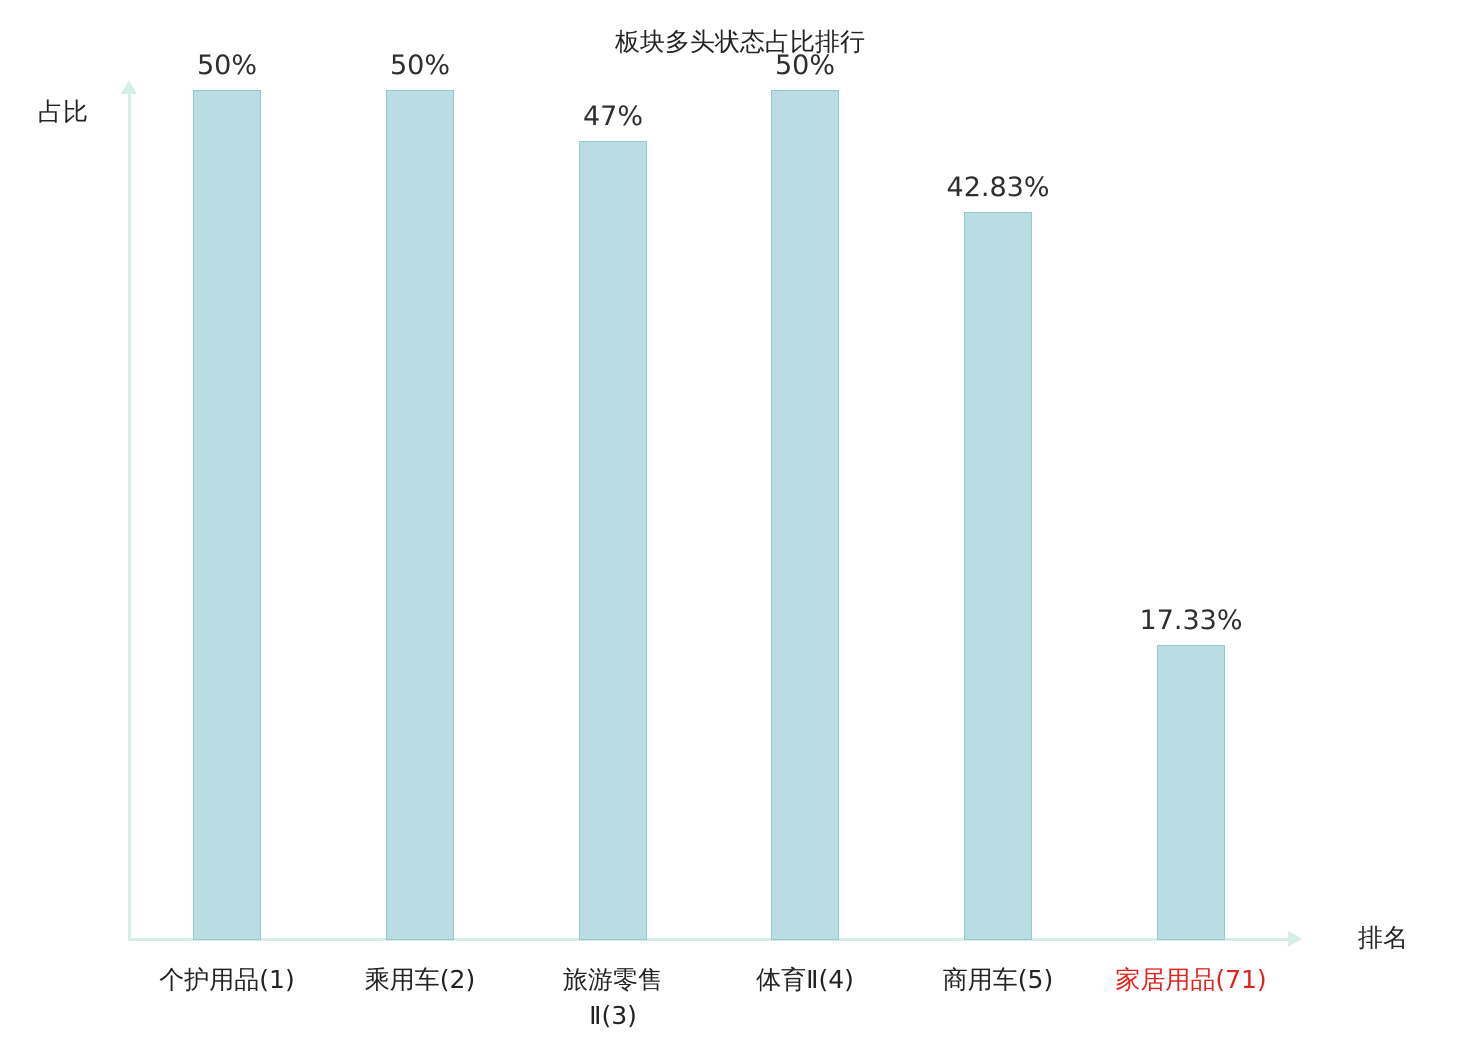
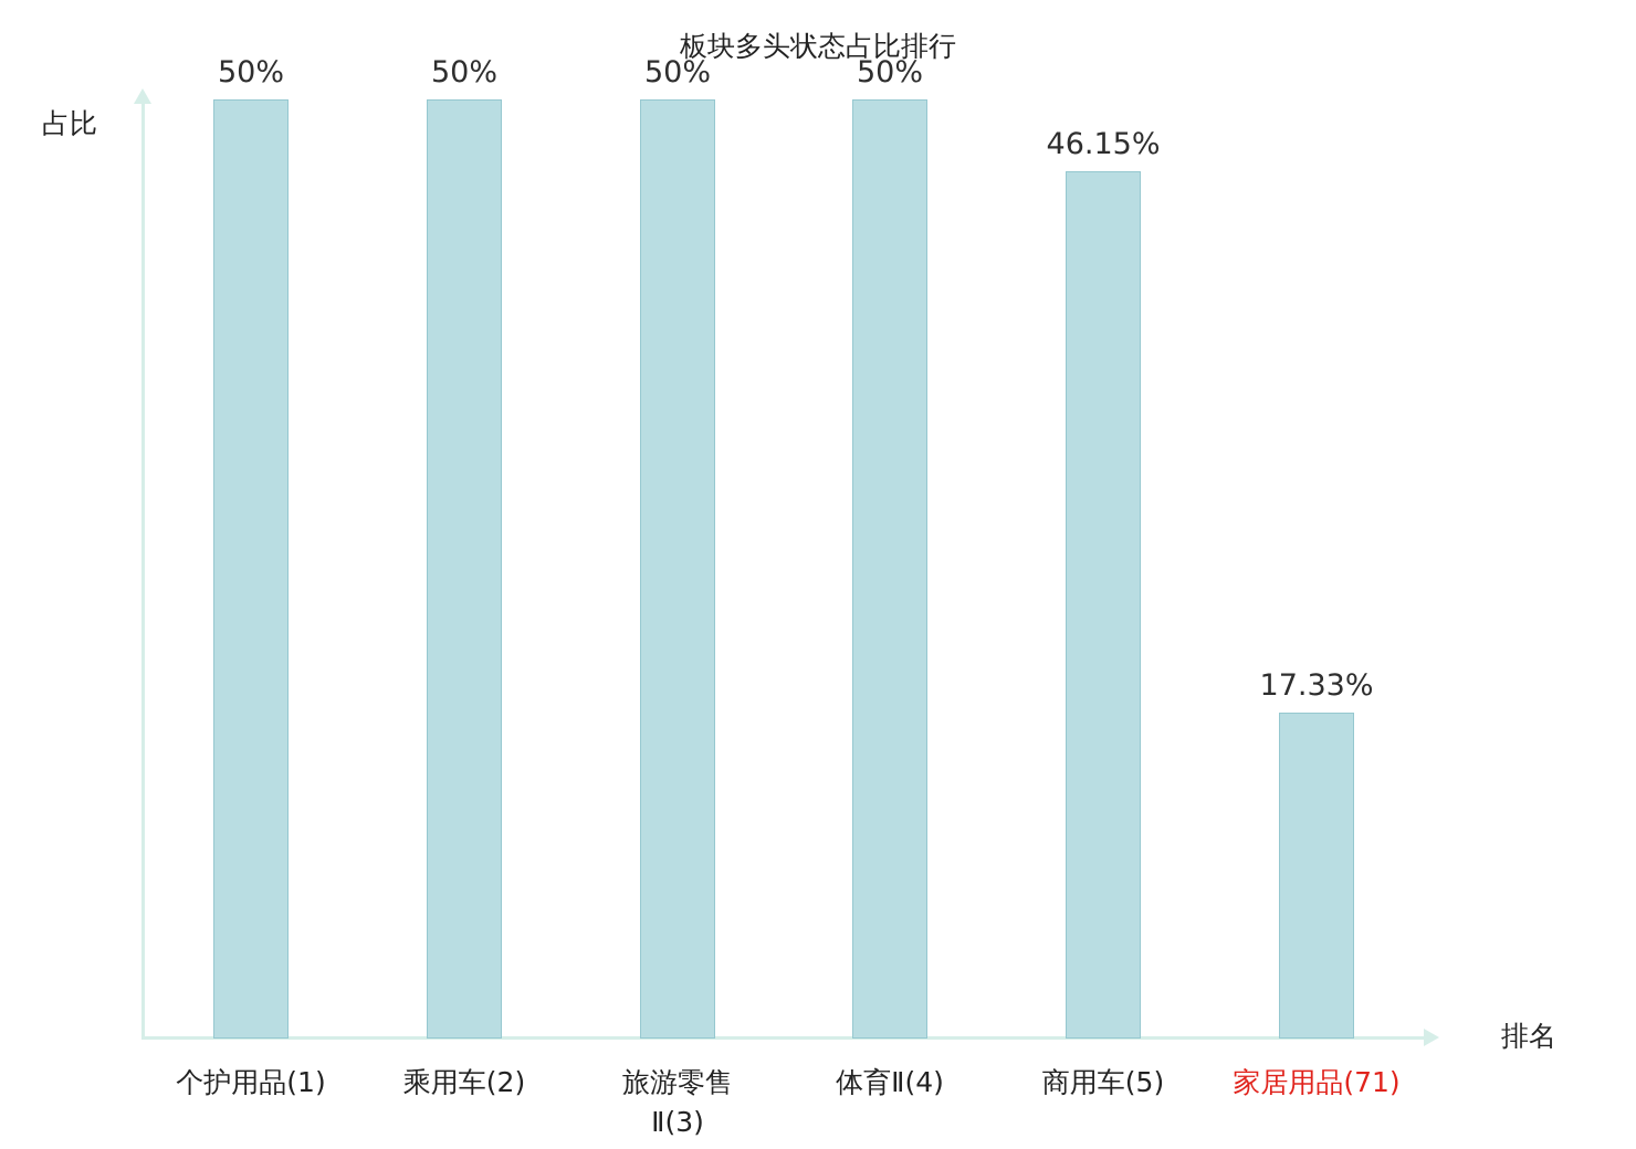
旅游零售 Ⅱ(3): 47% -> 50%
商用车(5): 42.83% -> 46.15%
